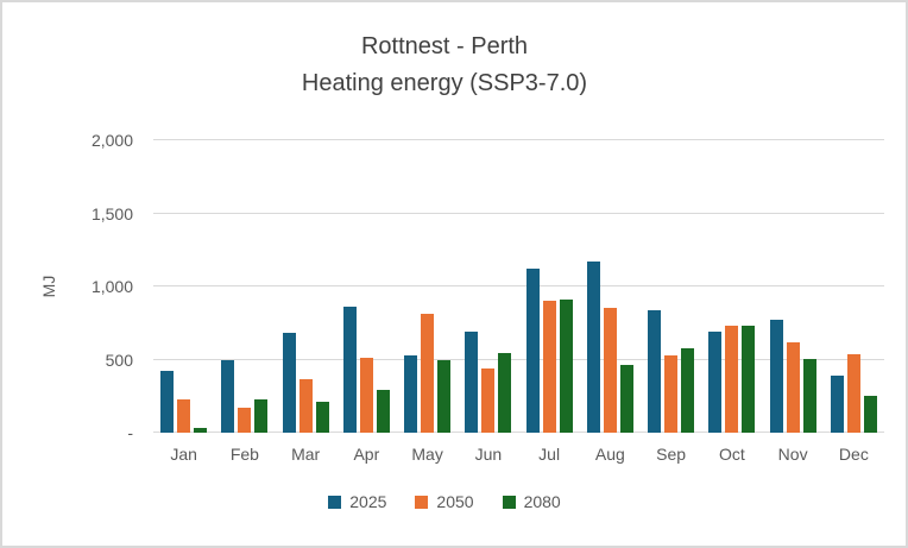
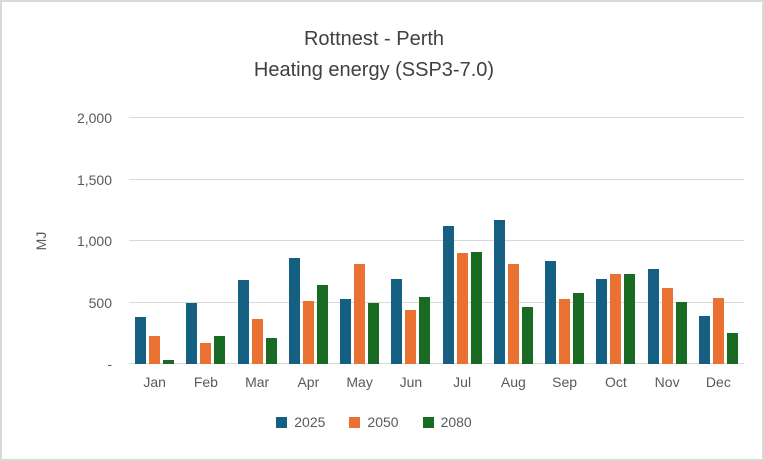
2025/Jan: 420 -> 380
2080/Apr: 300 -> 640
2050/Aug: 860 -> 810
